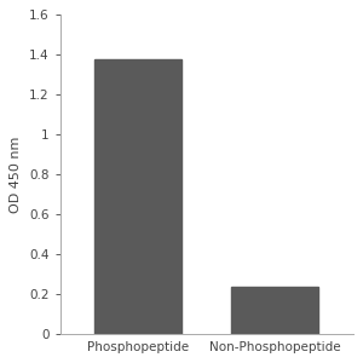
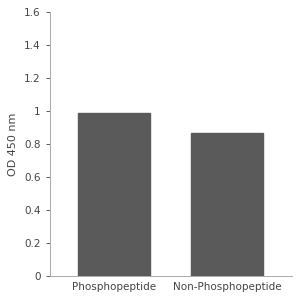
Phosphopeptide: 1.38 -> 0.99
Non-Phosphopeptide: 0.23 -> 0.87
